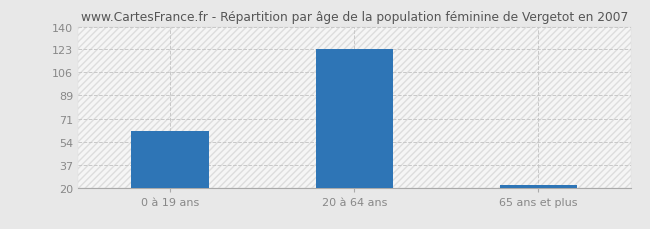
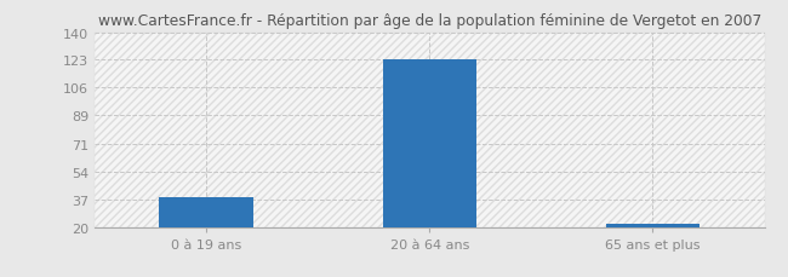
0 à 19 ans: 62 -> 38
